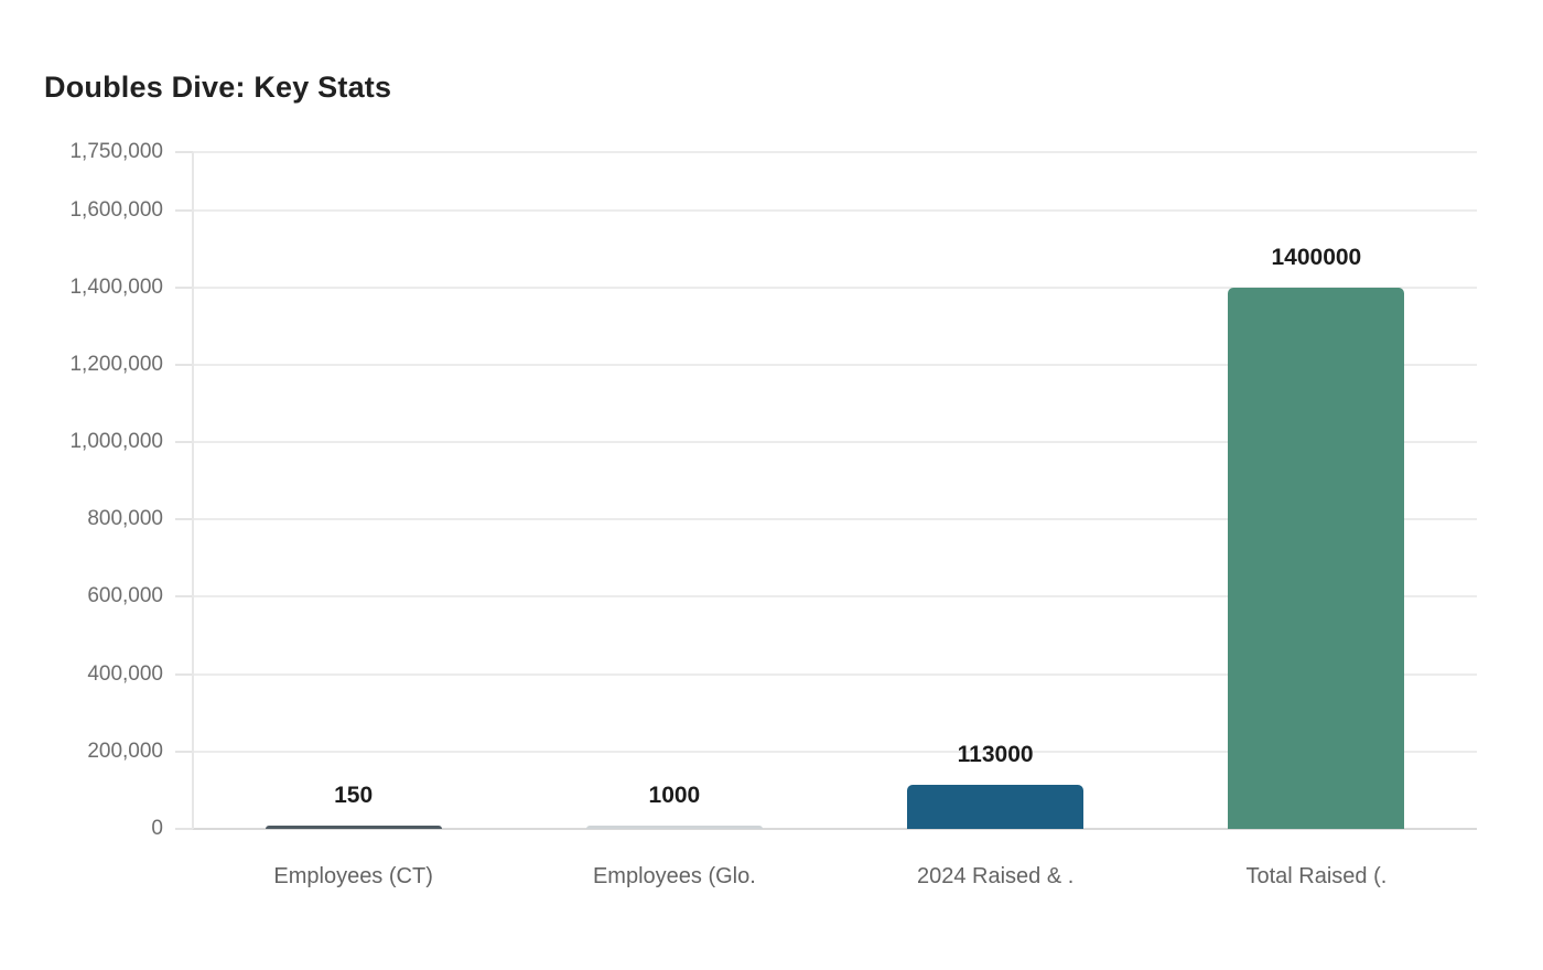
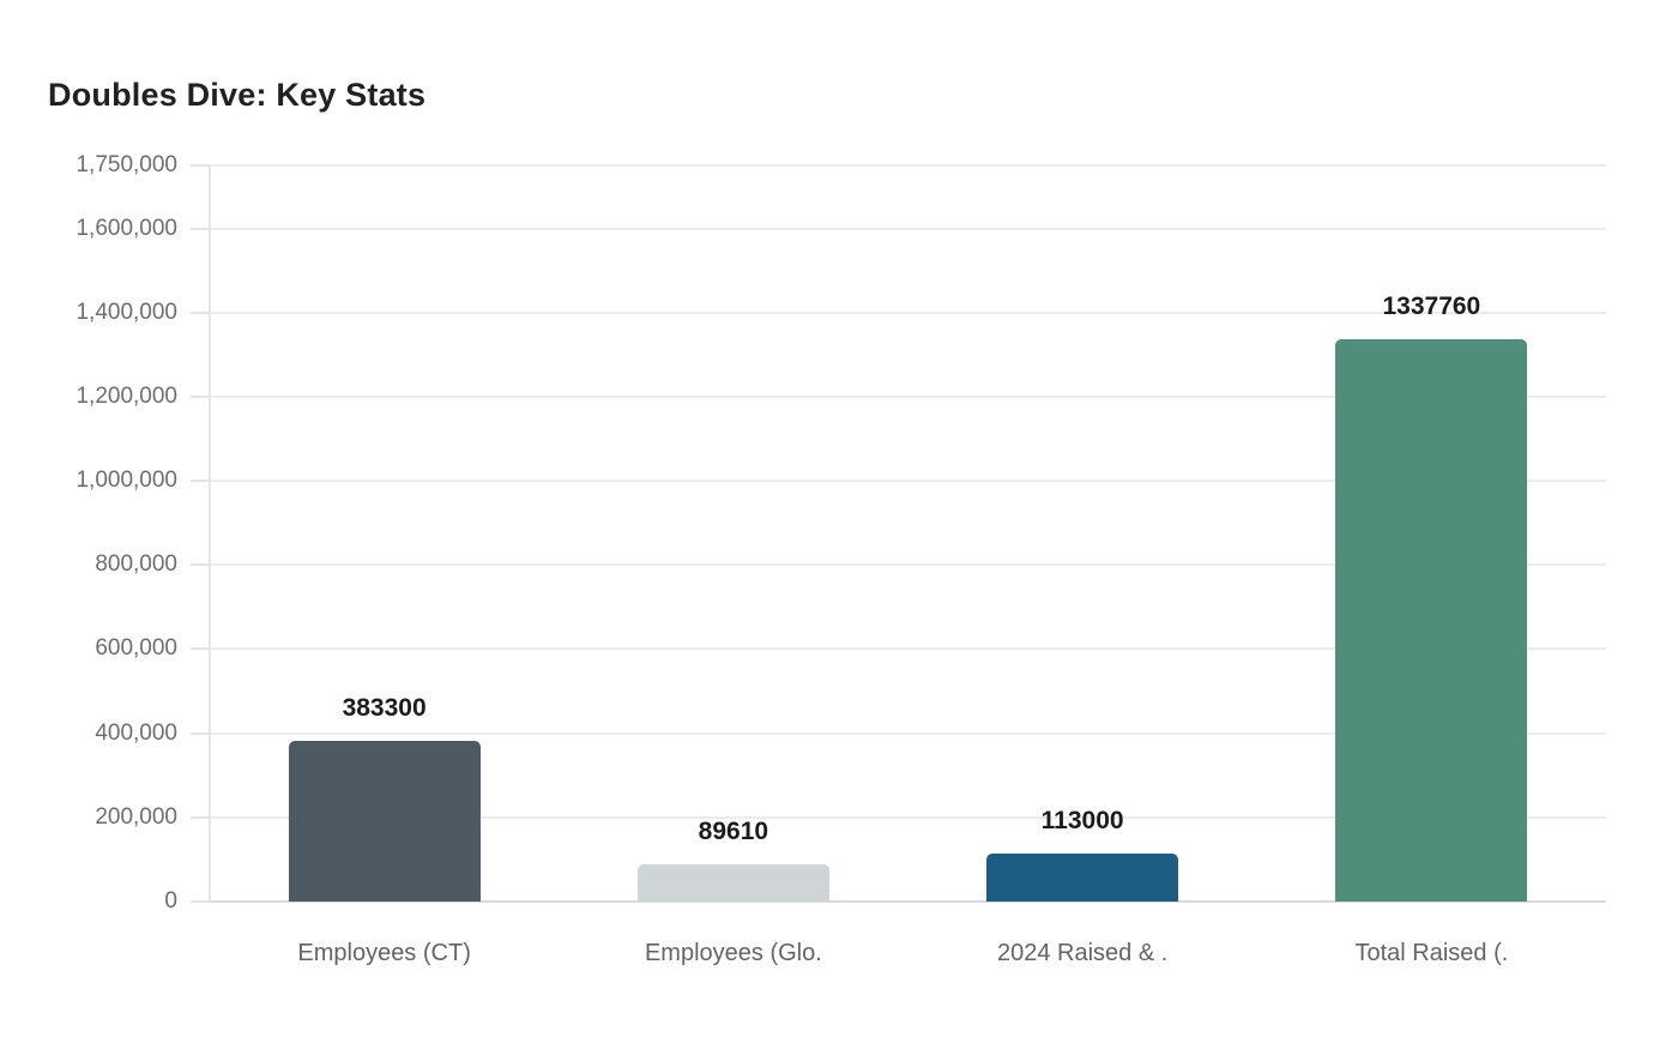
Employees (CT): 150 -> 383300
Employees (Glo.: 1000 -> 89610
Total Raised (.: 1400000 -> 1337760
